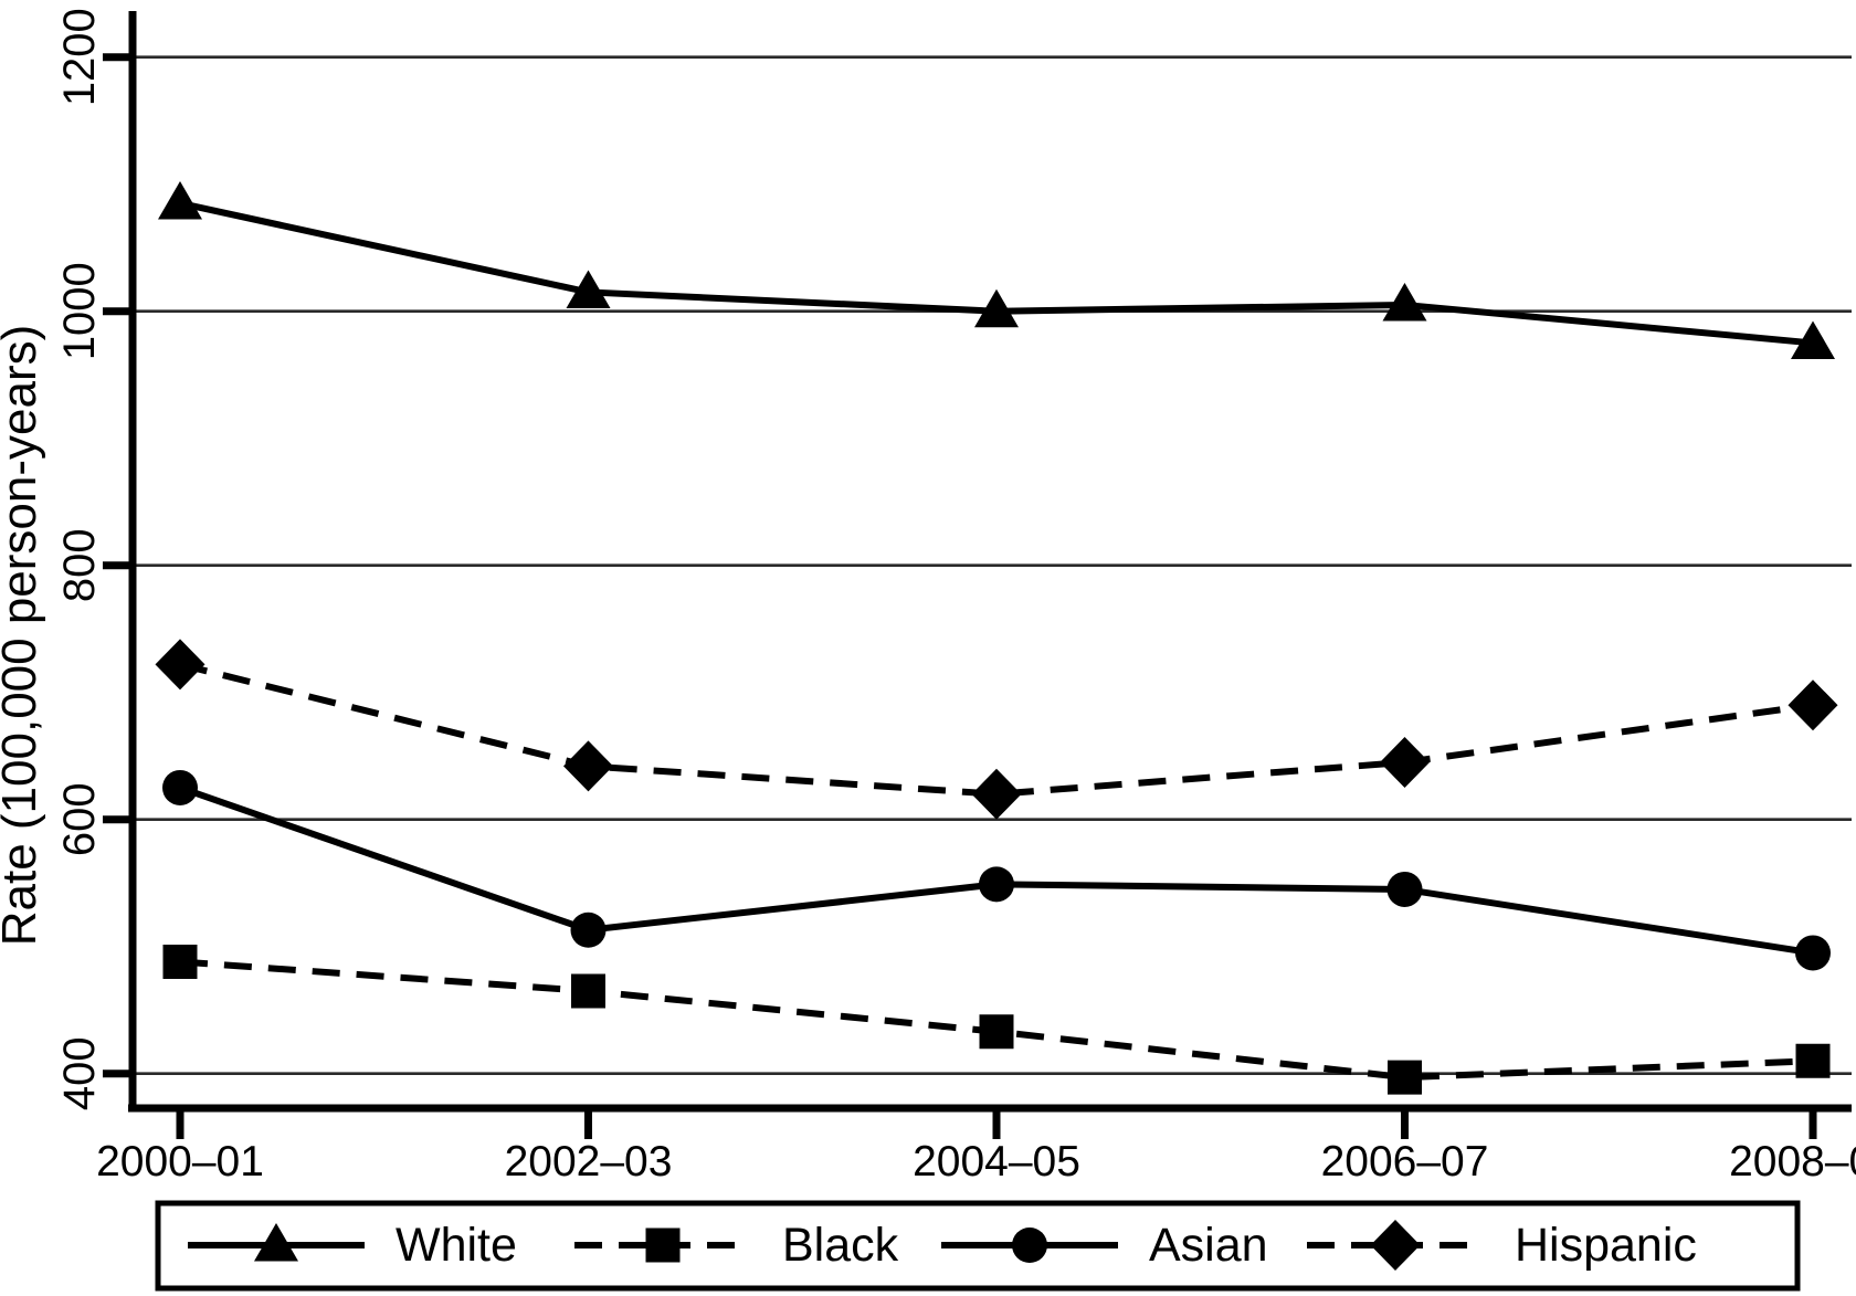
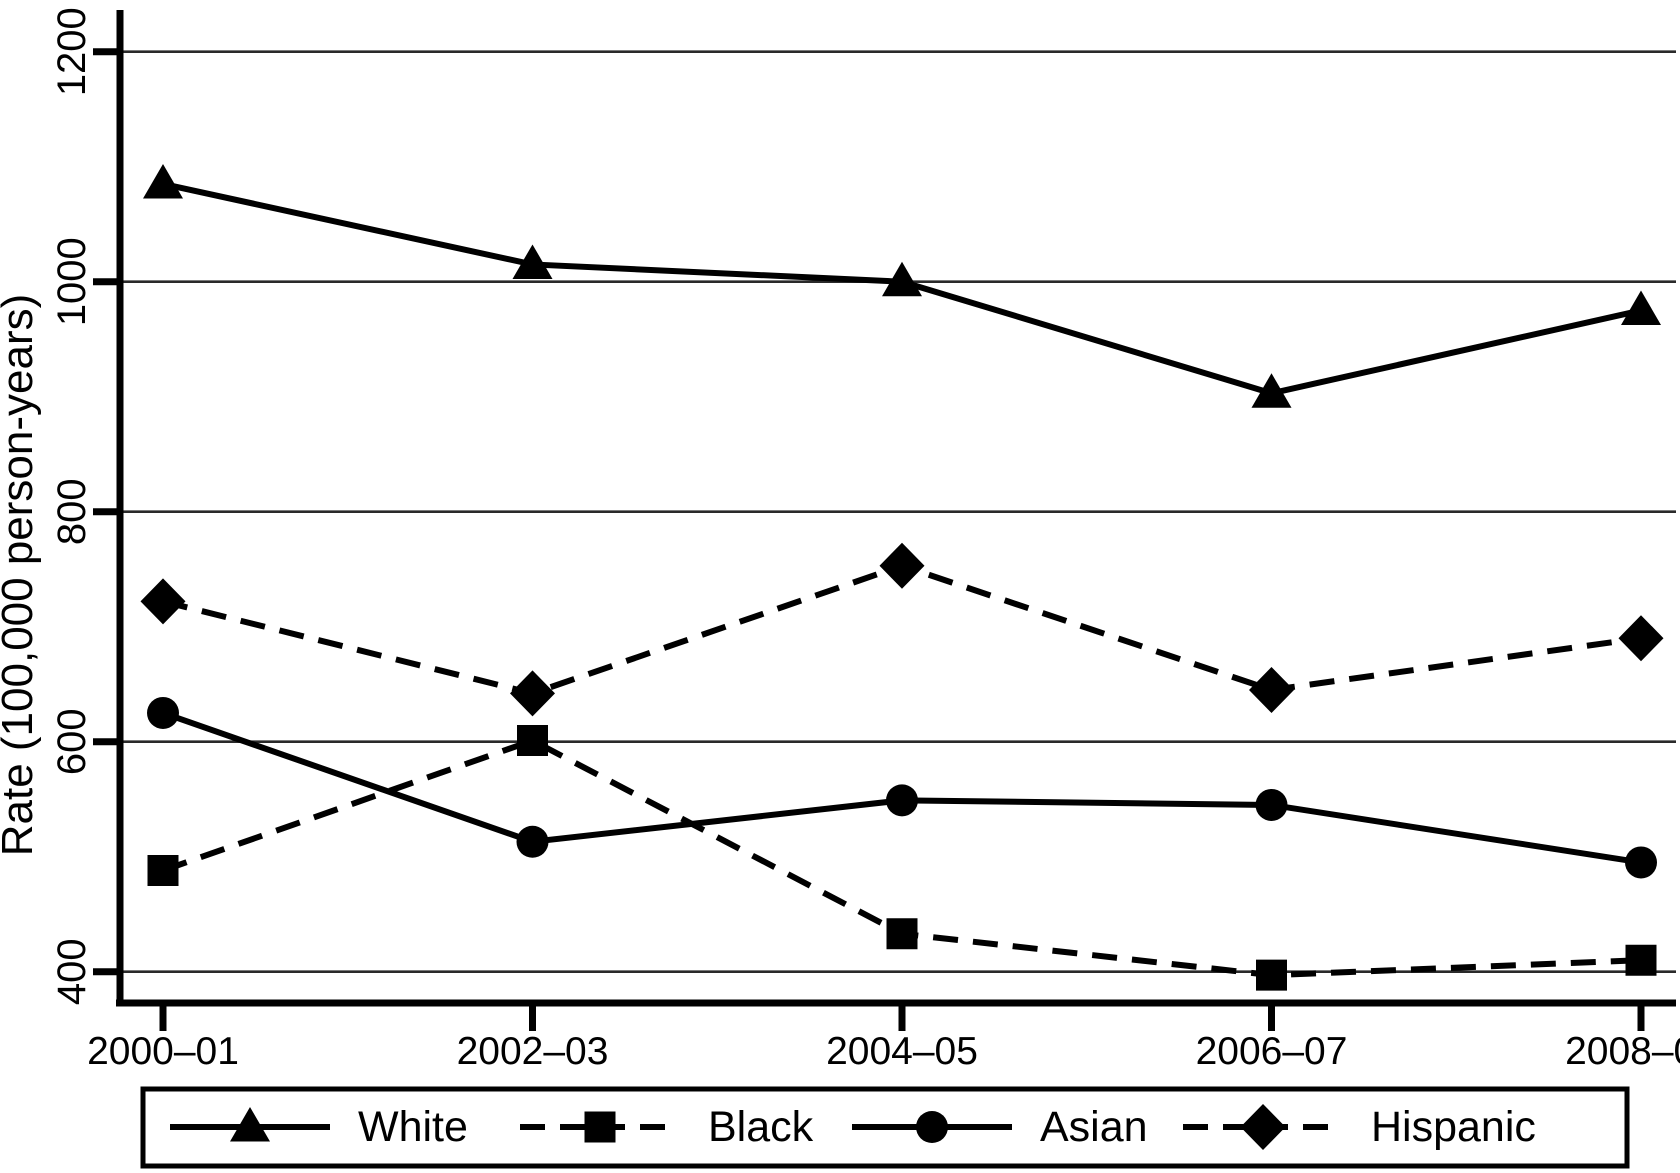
Black/2002–03: 465 -> 601
Hispanic/2004–05: 620 -> 753
White/2006–07: 1005 -> 903
